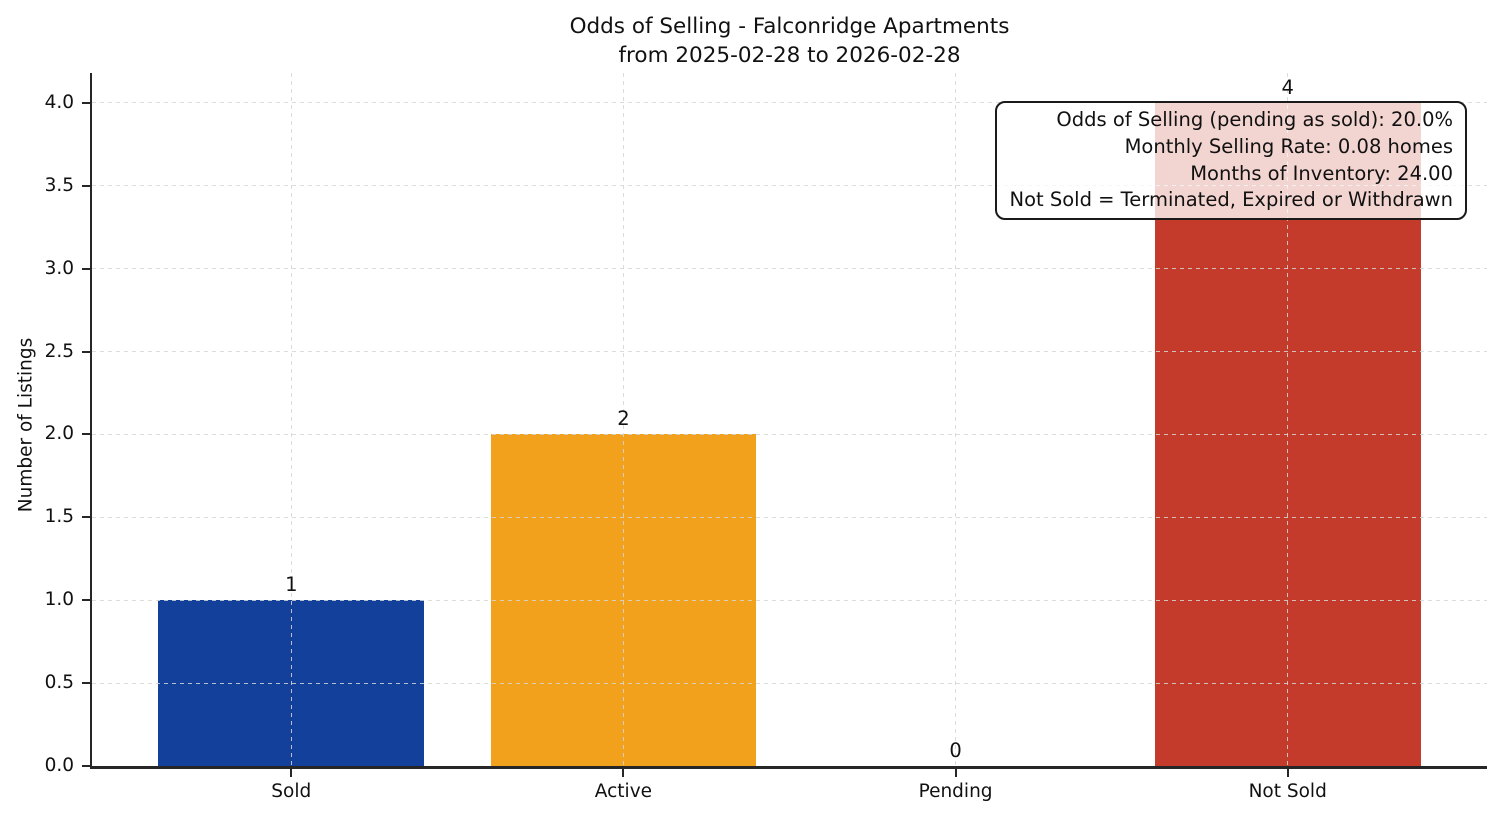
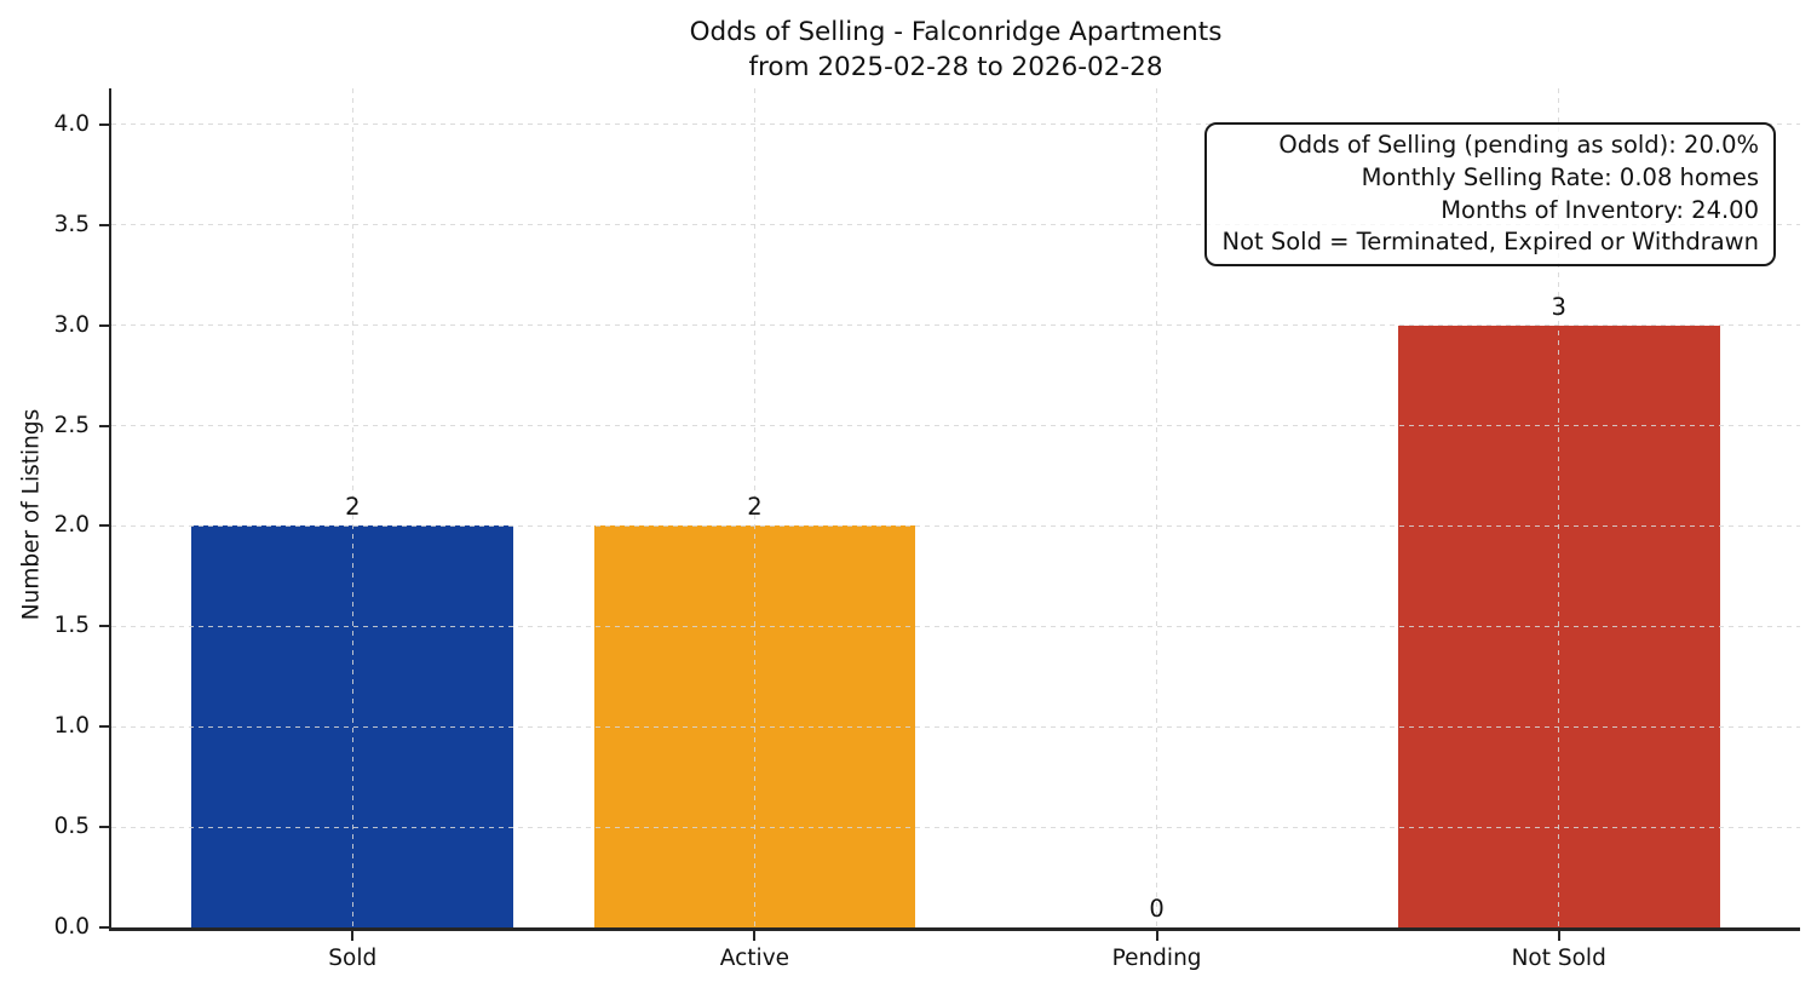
Sold: 1 -> 2
Not Sold: 4 -> 3
